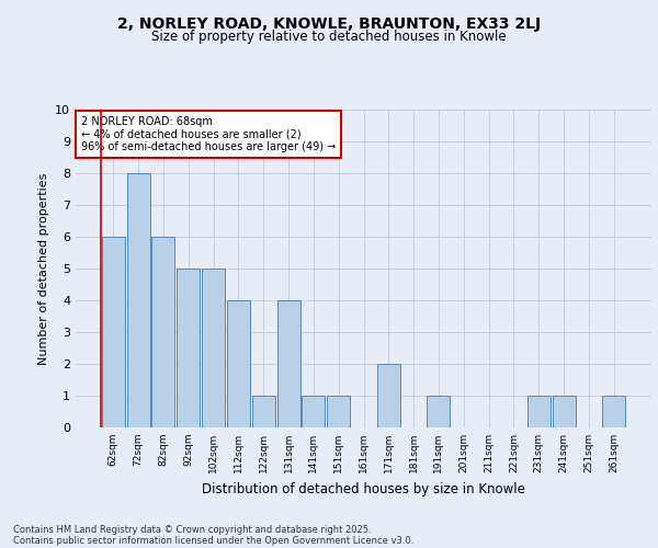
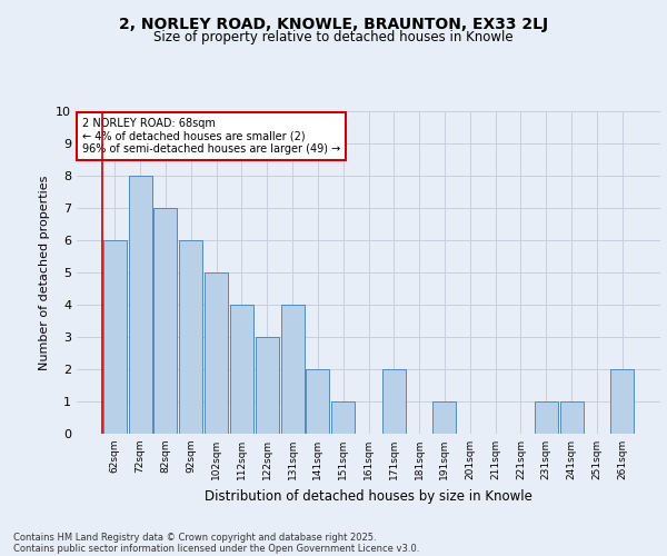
82sqm: 6 -> 7
92sqm: 5 -> 6
122sqm: 1 -> 3
141sqm: 1 -> 2
261sqm: 1 -> 2
